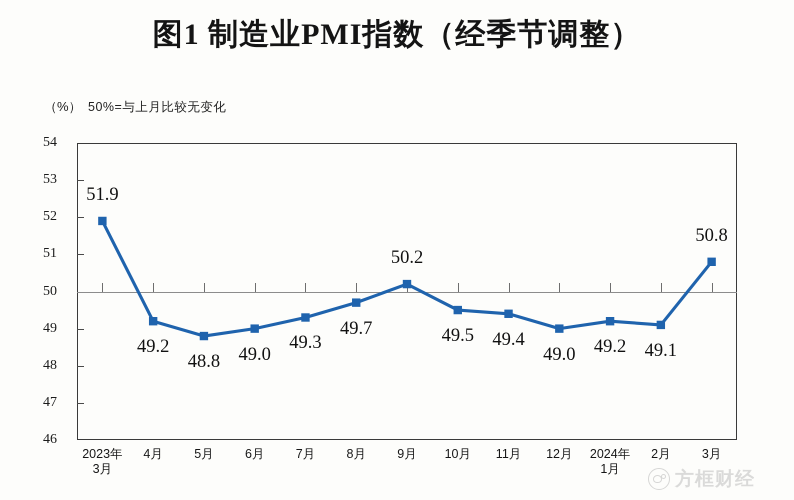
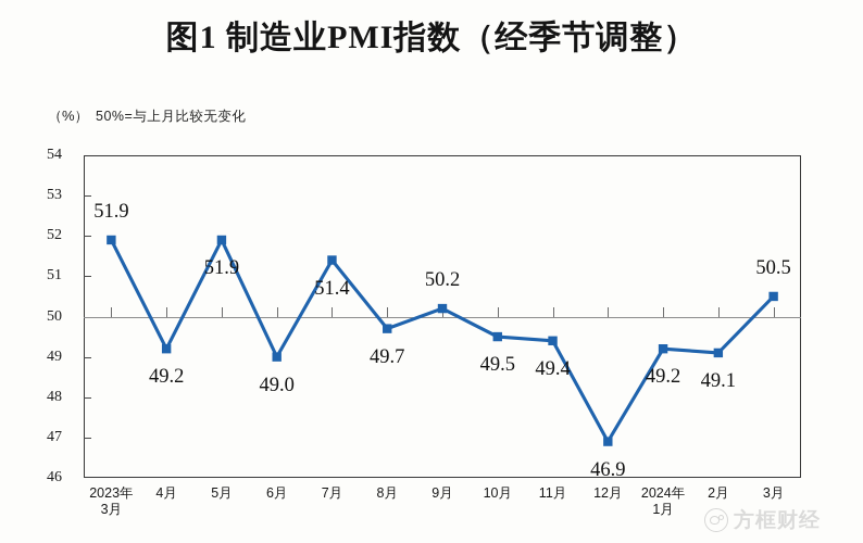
5月: 48.8 -> 51.9
7月: 49.3 -> 51.4
12月: 49.0 -> 46.9
3月: 50.8 -> 50.5
